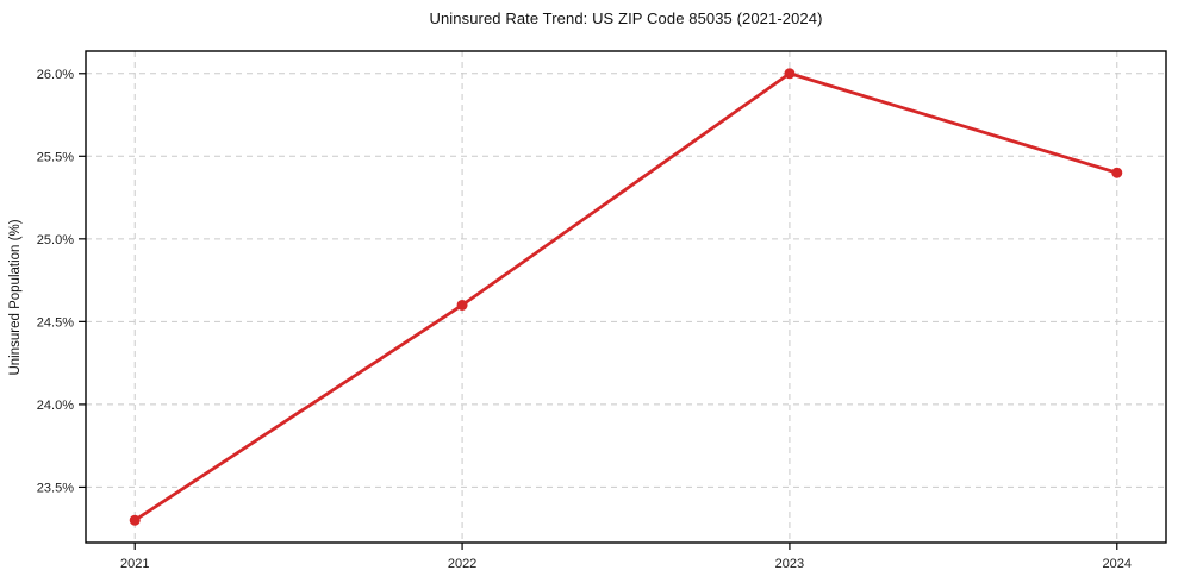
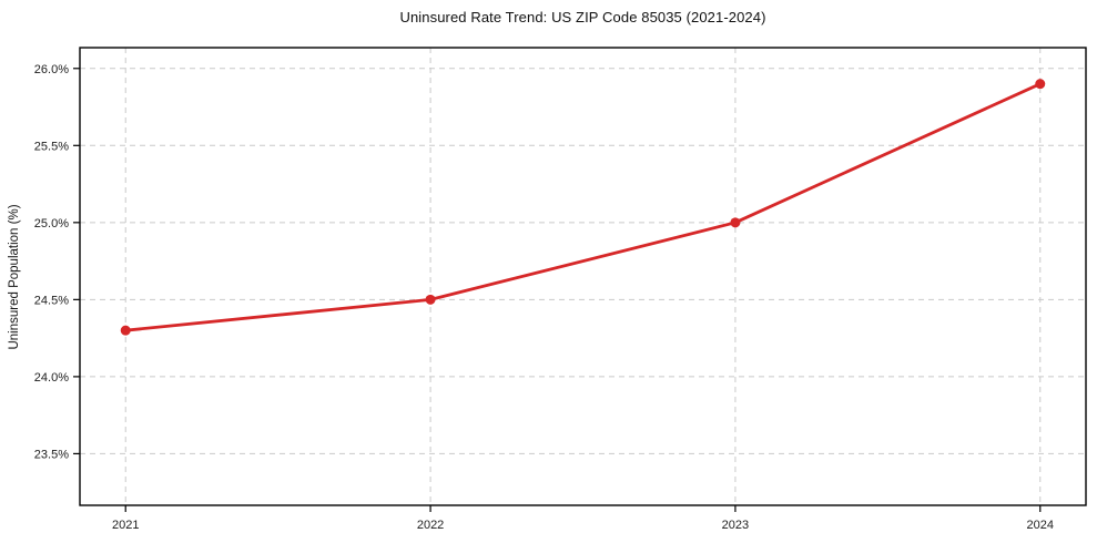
2021: 23.3% -> 24.3%
2022: 24.6% -> 24.5%
2023: 26.0% -> 25.0%
2024: 25.4% -> 25.9%
